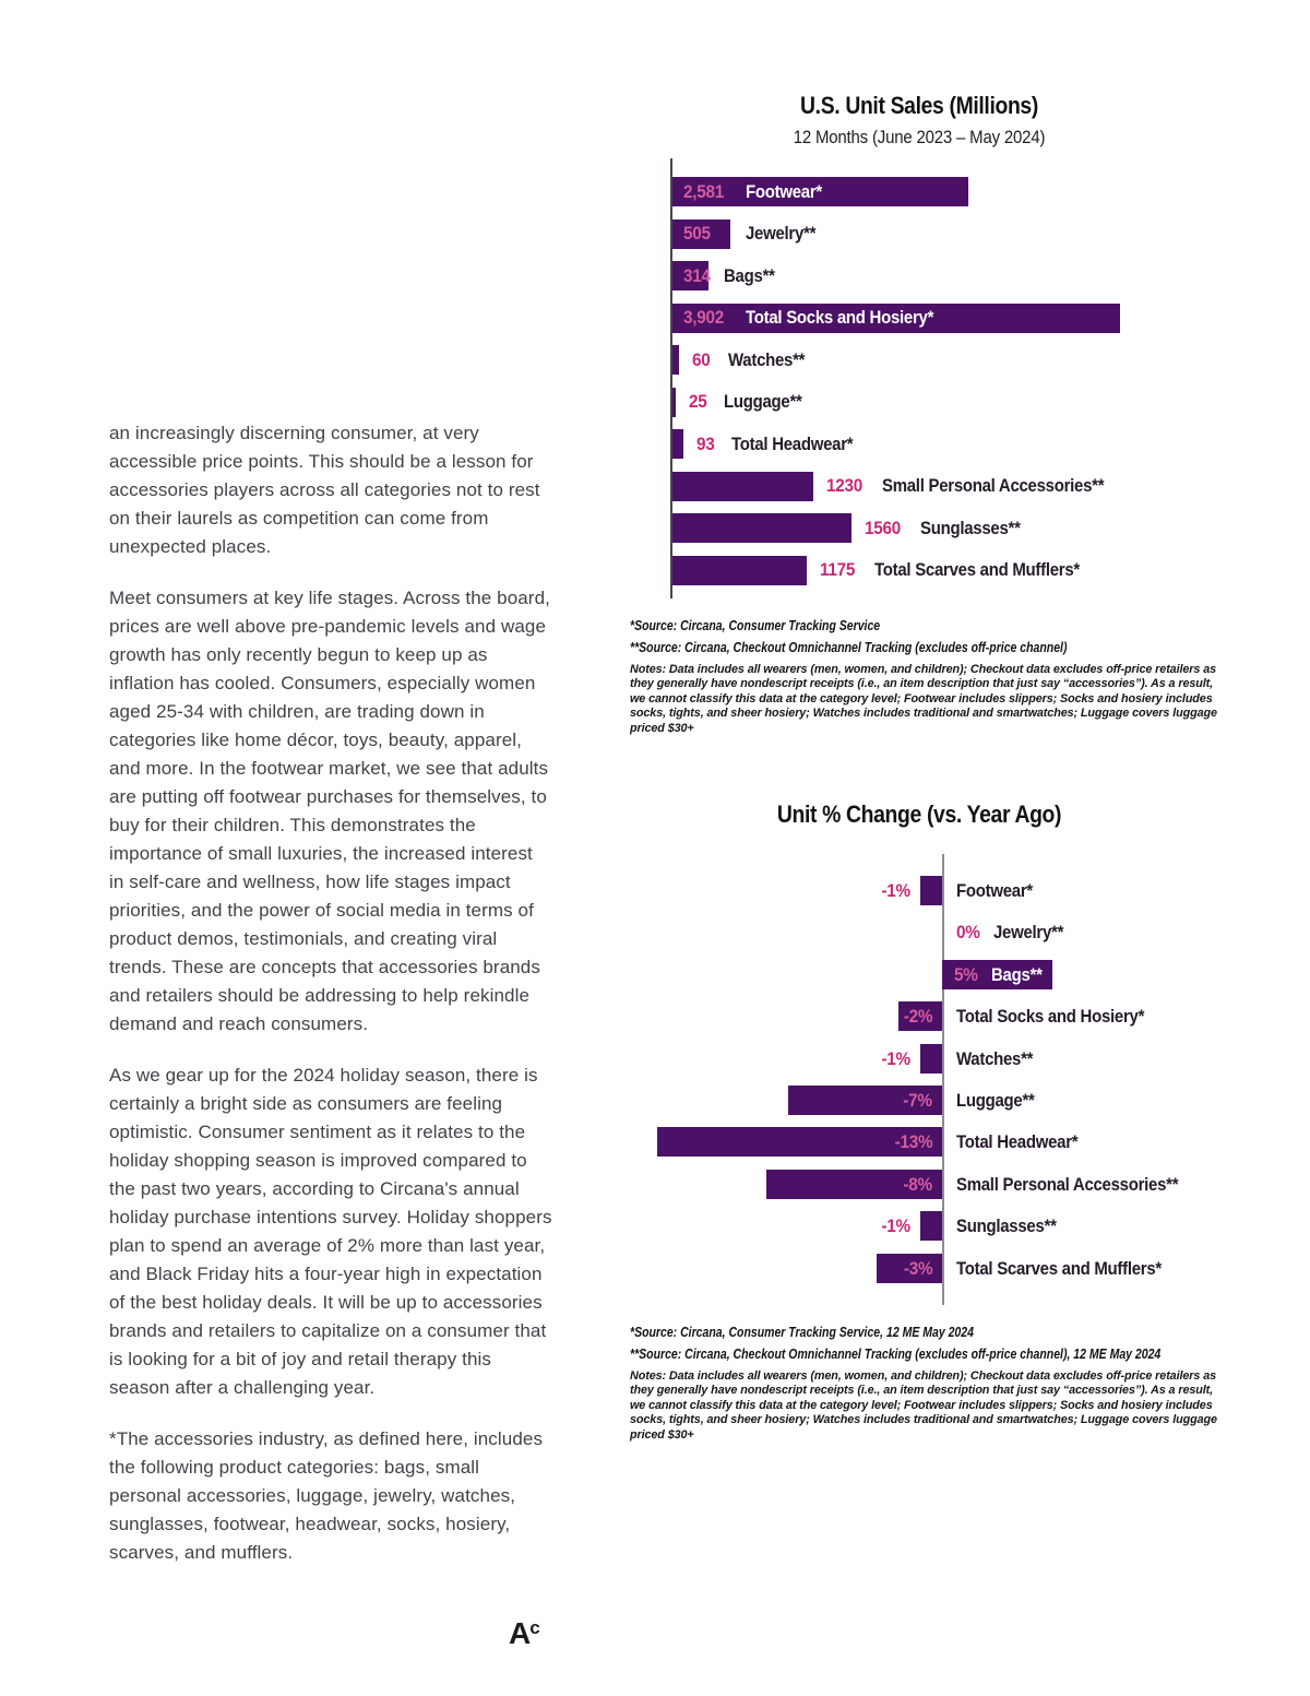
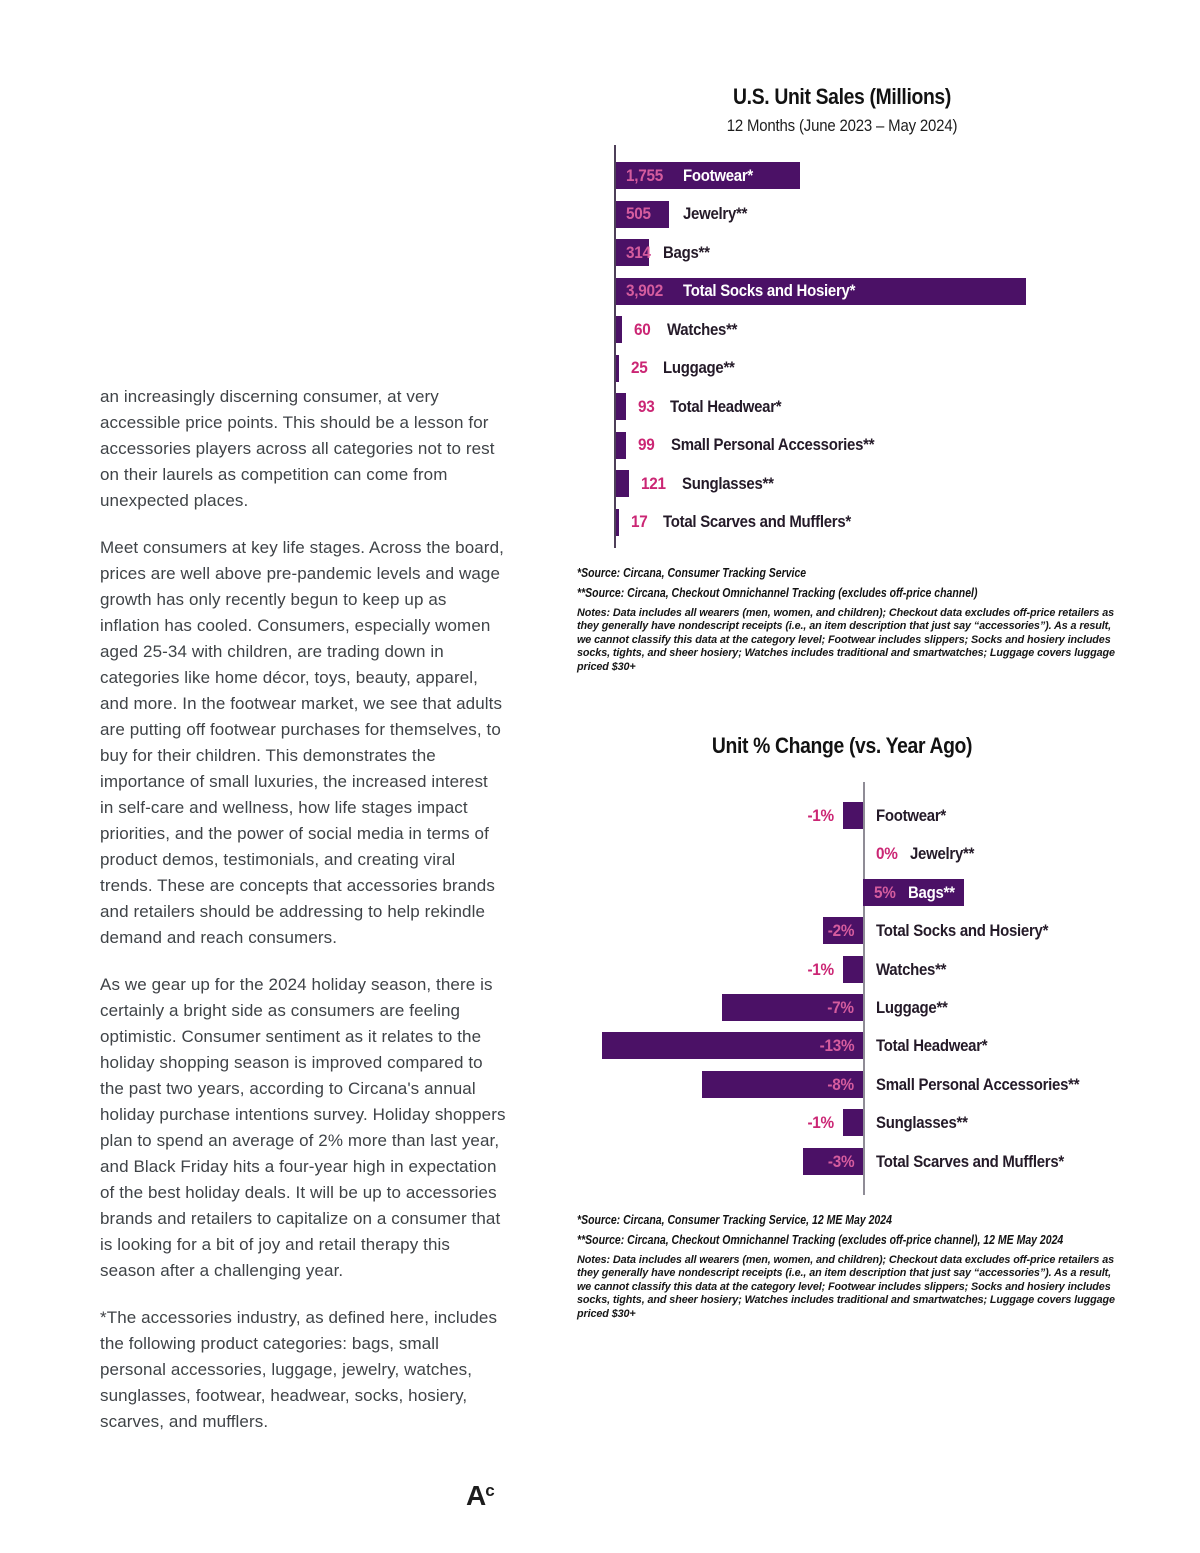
U.S. Unit Sales (Millions)/Footwear*: 2,581 -> 1,755
U.S. Unit Sales (Millions)/Small Personal Accessories**: 1230 -> 99
U.S. Unit Sales (Millions)/Sunglasses**: 1560 -> 121
U.S. Unit Sales (Millions)/Total Scarves and Mufflers*: 1175 -> 17
